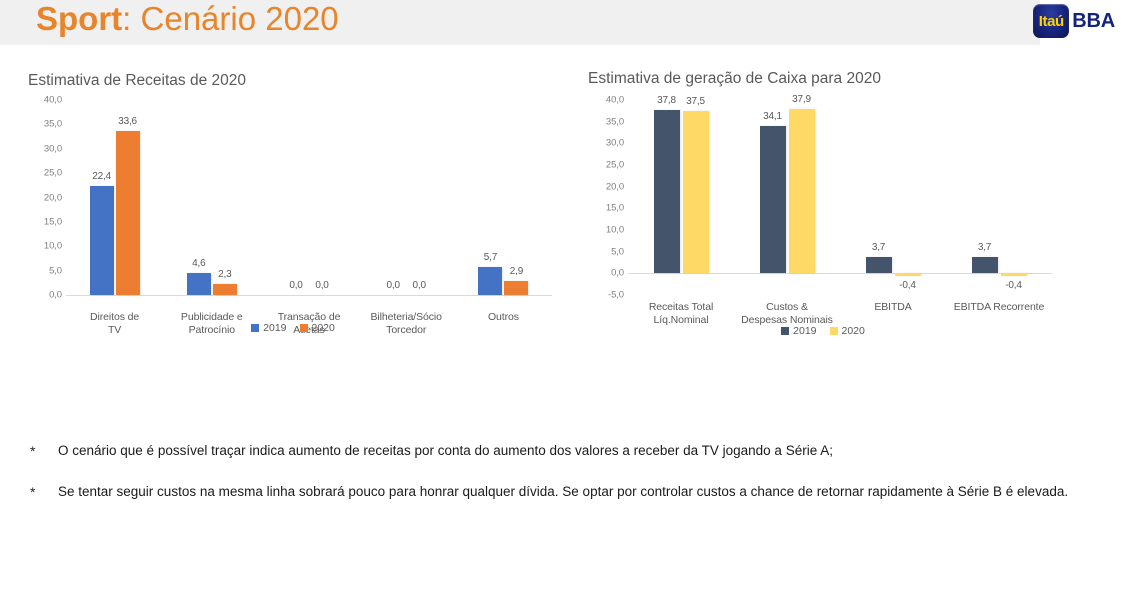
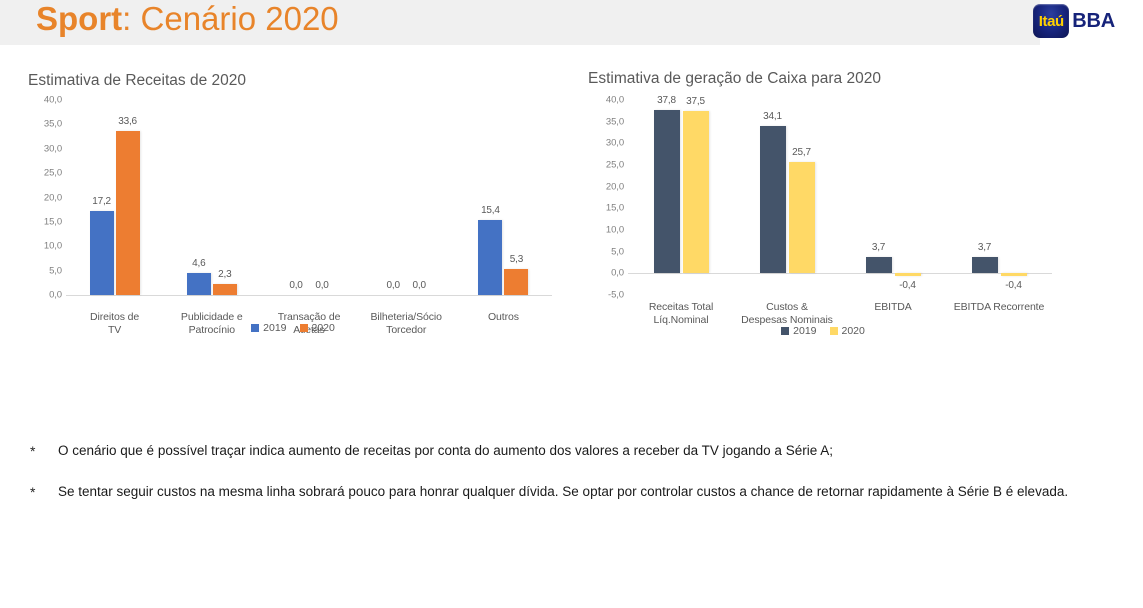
Estimativa de Receitas de 2020/2019/Direitos de TV: 22,4 -> 17,2
Estimativa de Receitas de 2020/2019/Outros: 5,7 -> 15,4
Estimativa de Receitas de 2020/2020/Outros: 2,9 -> 5,3
Estimativa de geração de Caixa para 2020/2020/Custos & Despesas Nominais: 37,9 -> 25,7
